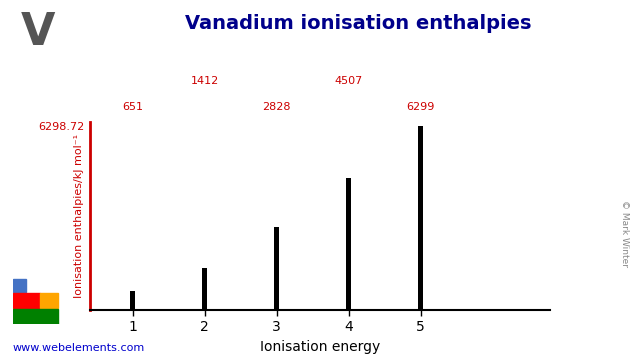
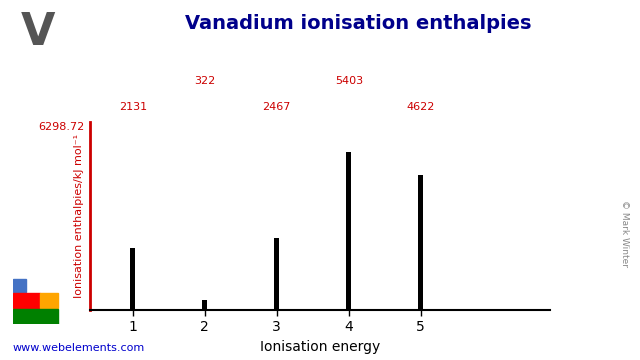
1: 651 -> 2131
2: 1412 -> 322
3: 2828 -> 2467
4: 4507 -> 5403
5: 6299 -> 4622
